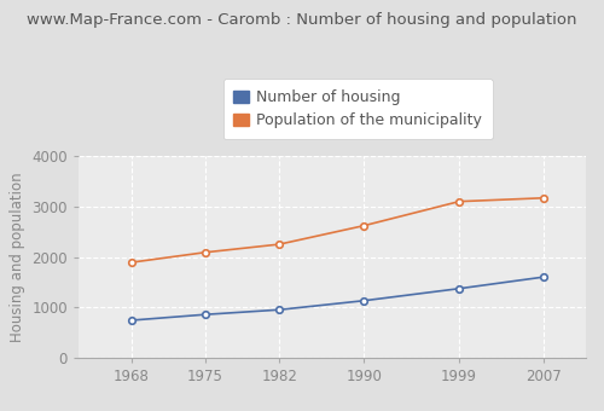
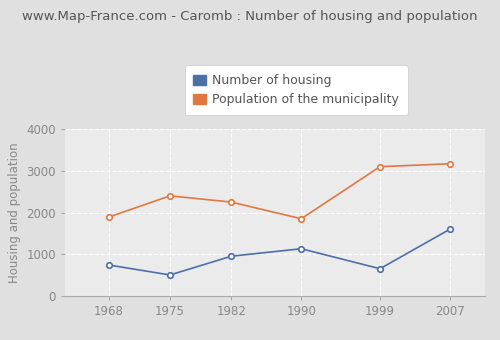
Number of housing/1975: 860 -> 500
Population of the municipality/1975: 2090 -> 2400
Population of the municipality/1990: 2620 -> 1850
Number of housing/1999: 1370 -> 650
